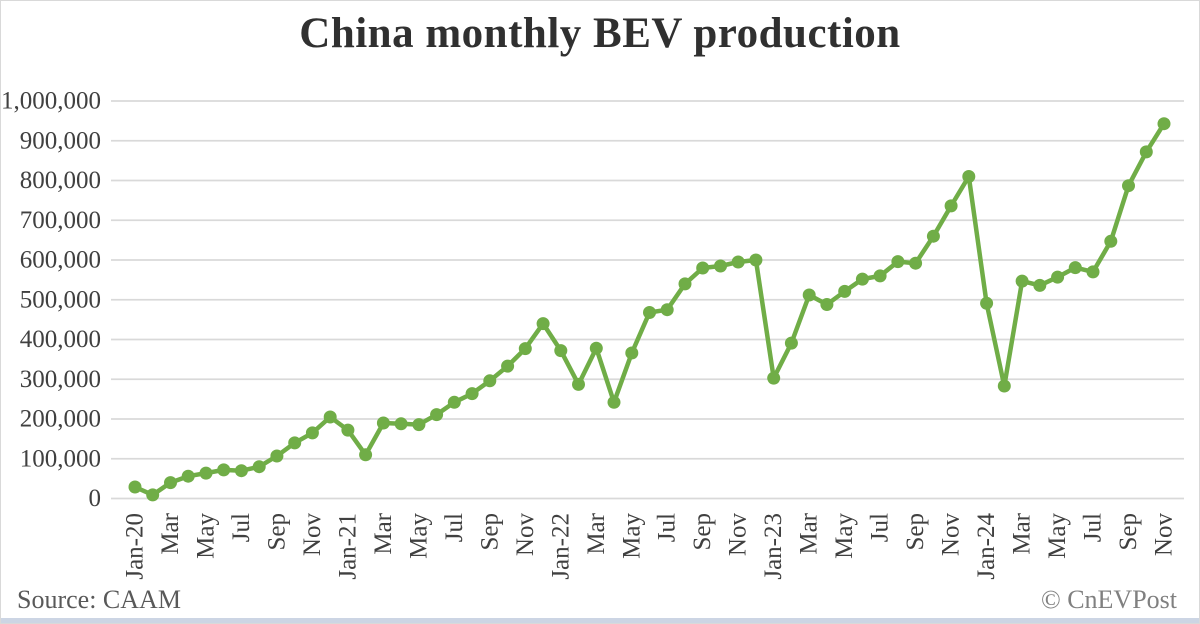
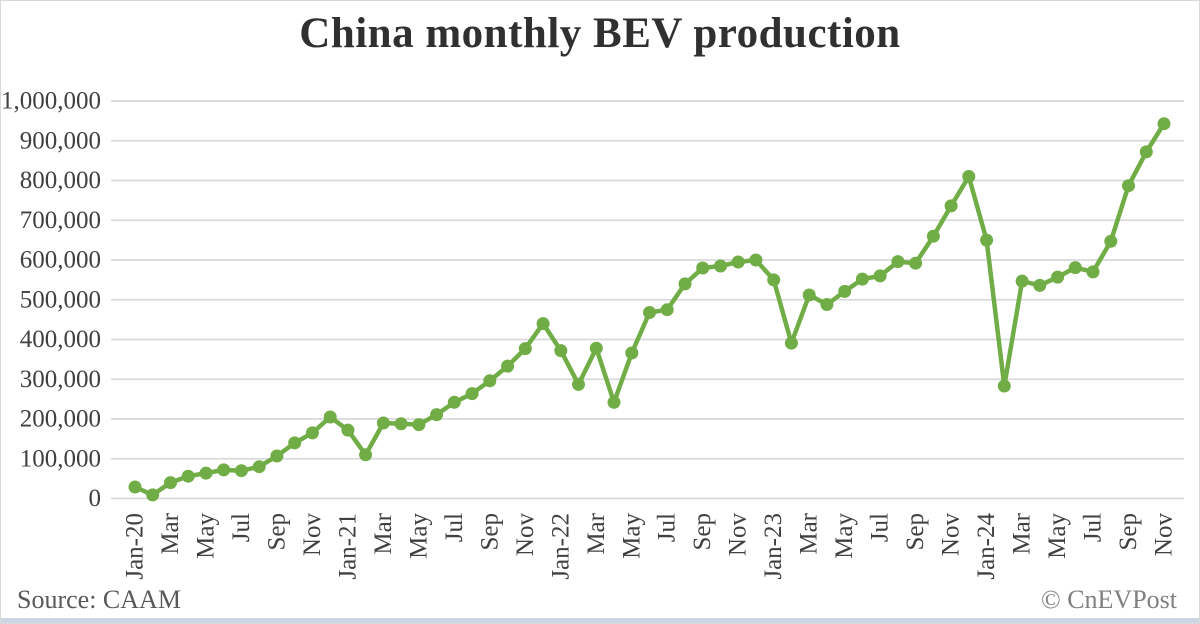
Jan-23: 300000 -> 550000
Jan-24: 490000 -> 650000
